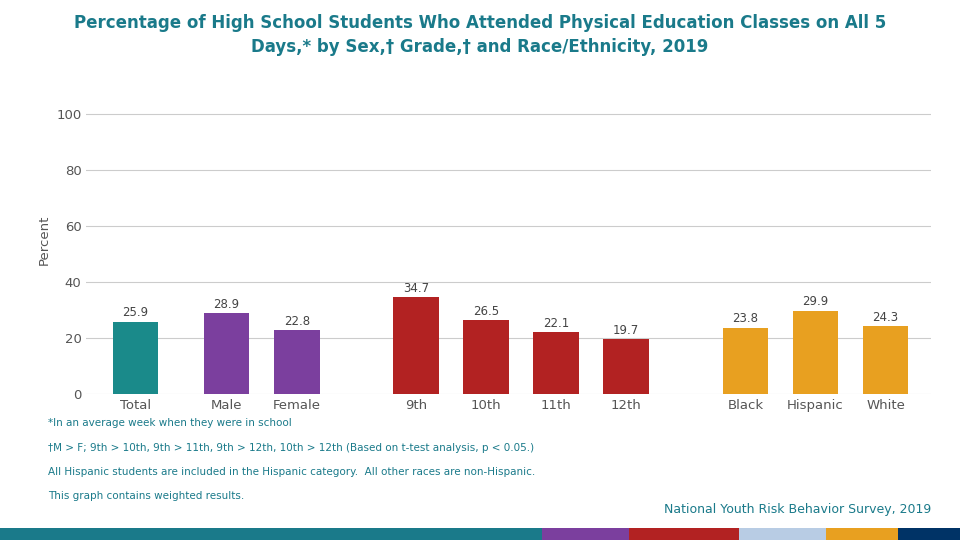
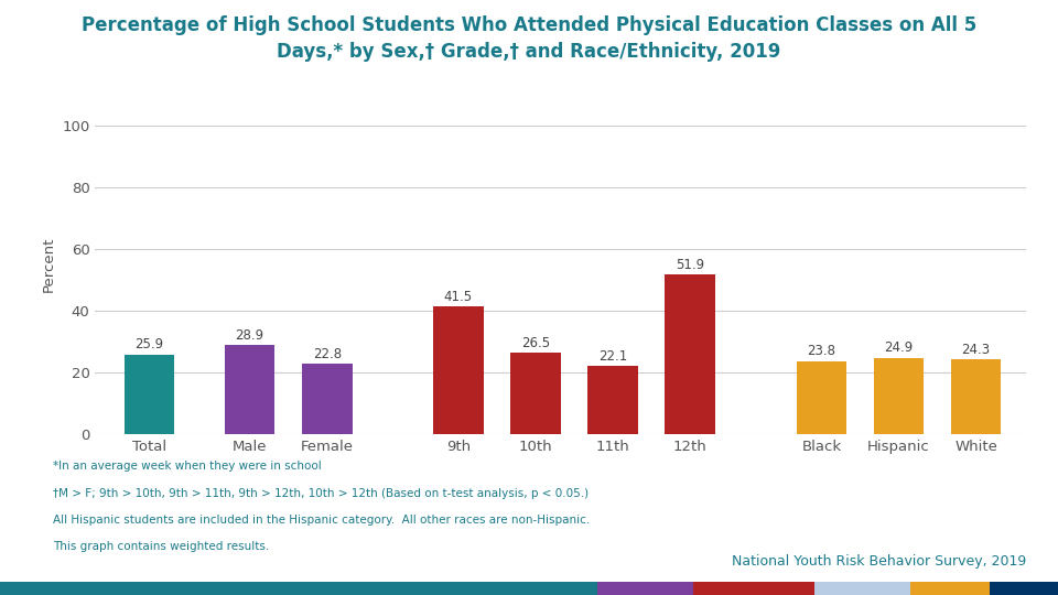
9th: 34.7 -> 41.5
12th: 19.7 -> 51.9
Hispanic: 29.9 -> 24.9
